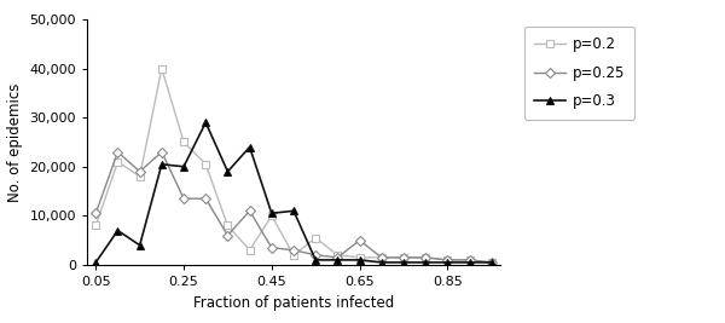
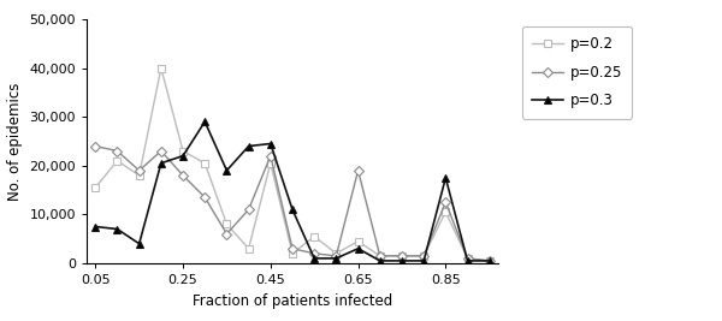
p=0.2/0.05: 8,000 -> 15,500
p=0.25/0.05: 10,500 -> 24,000
p=0.3/0.05: 500 -> 7,500
p=0.2/0.25: 25,000 -> 23,000
p=0.25/0.25: 13,500 -> 18,000
p=0.3/0.25: 20,000 -> 22,000
p=0.2/0.45: 10,000 -> 20,500
p=0.25/0.45: 3,500 -> 22,000
p=0.3/0.45: 10,500 -> 24,500
p=0.2/0.65: 1,500 -> 4,500
p=0.25/0.65: 5,000 -> 19,000
p=0.3/0.65: 1,000 -> 3,000
p=0.2/0.85: 1,000 -> 10,500
p=0.25/0.85: 1,000 -> 12,500
p=0.3/0.85: 500 -> 17,500
